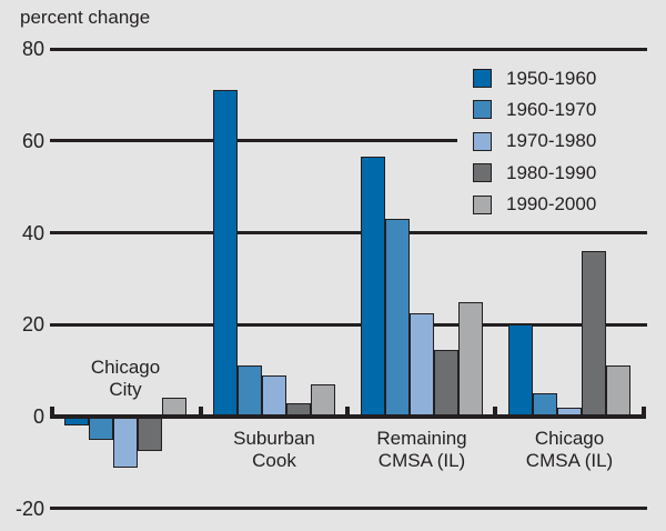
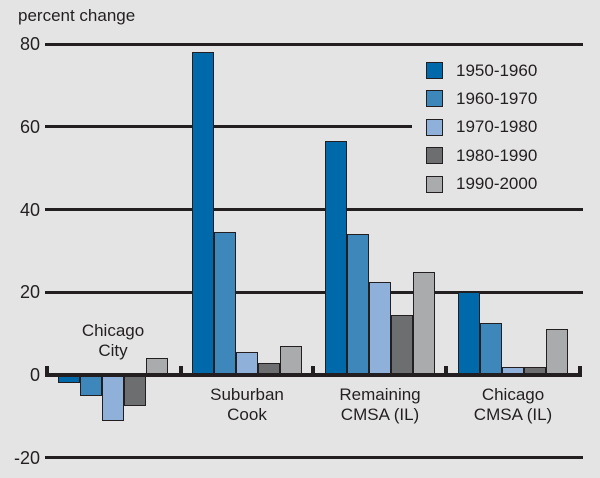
1950-1960/Suburban Cook: 71 -> 78
1960-1970/Suburban Cook: 11 -> 34
1970-1980/Suburban Cook: 9 -> 6
1960-1970/Remaining CMSA (IL): 43 -> 34
1960-1970/Chicago CMSA (IL): 5 -> 12
1980-1990/Chicago CMSA (IL): 36 -> 2
